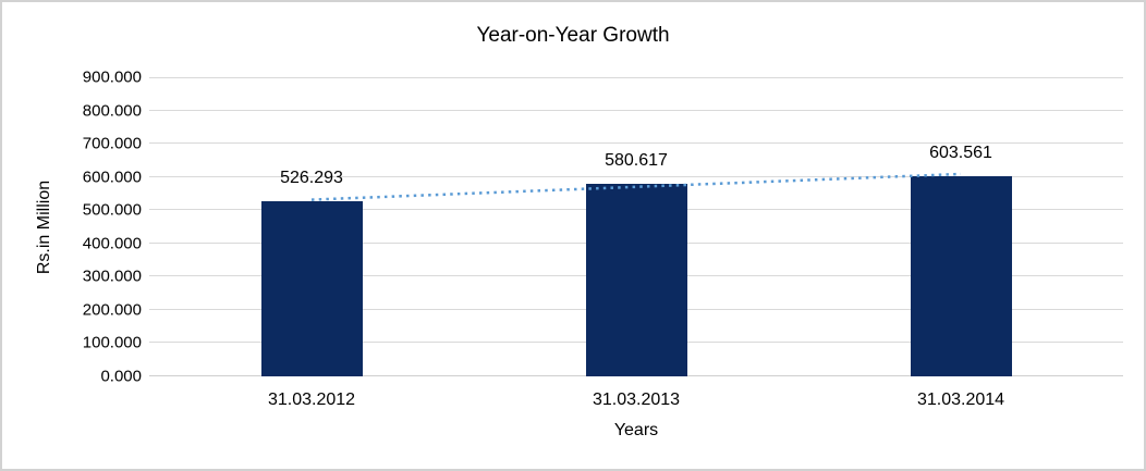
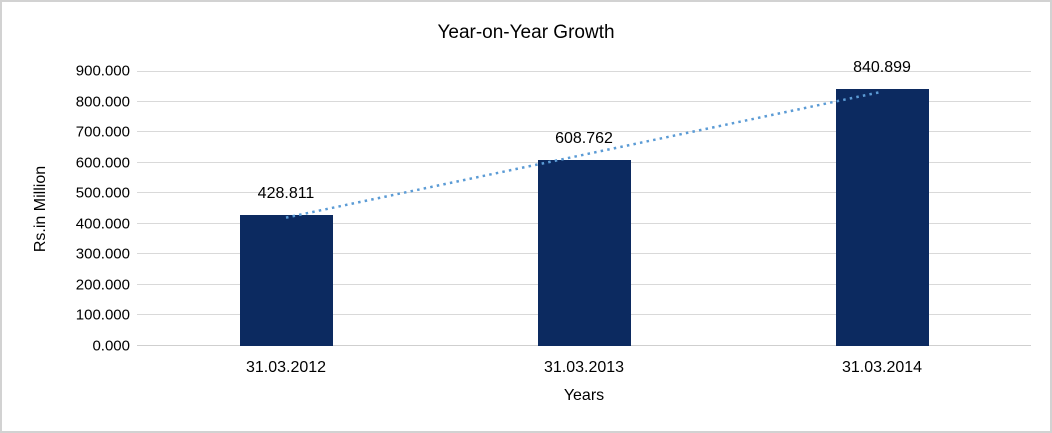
31.03.2012: 526.293 -> 428.811
31.03.2013: 580.617 -> 608.762
31.03.2014: 603.561 -> 840.899
